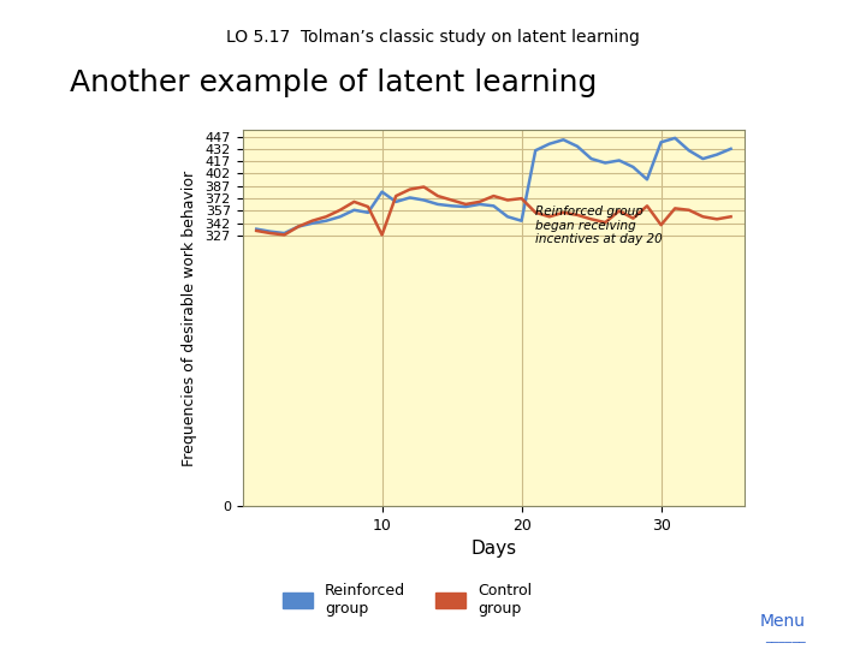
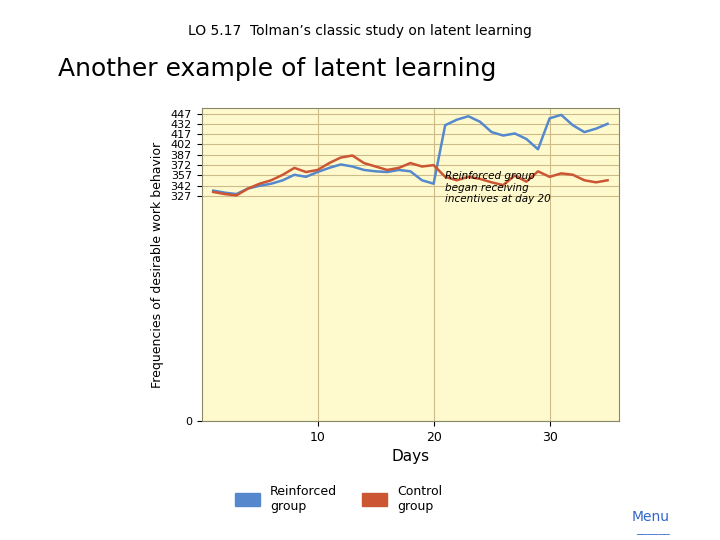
Reinforced group/10: 380 -> 362
Control group/10: 328 -> 365
Control group/30: 340 -> 355
